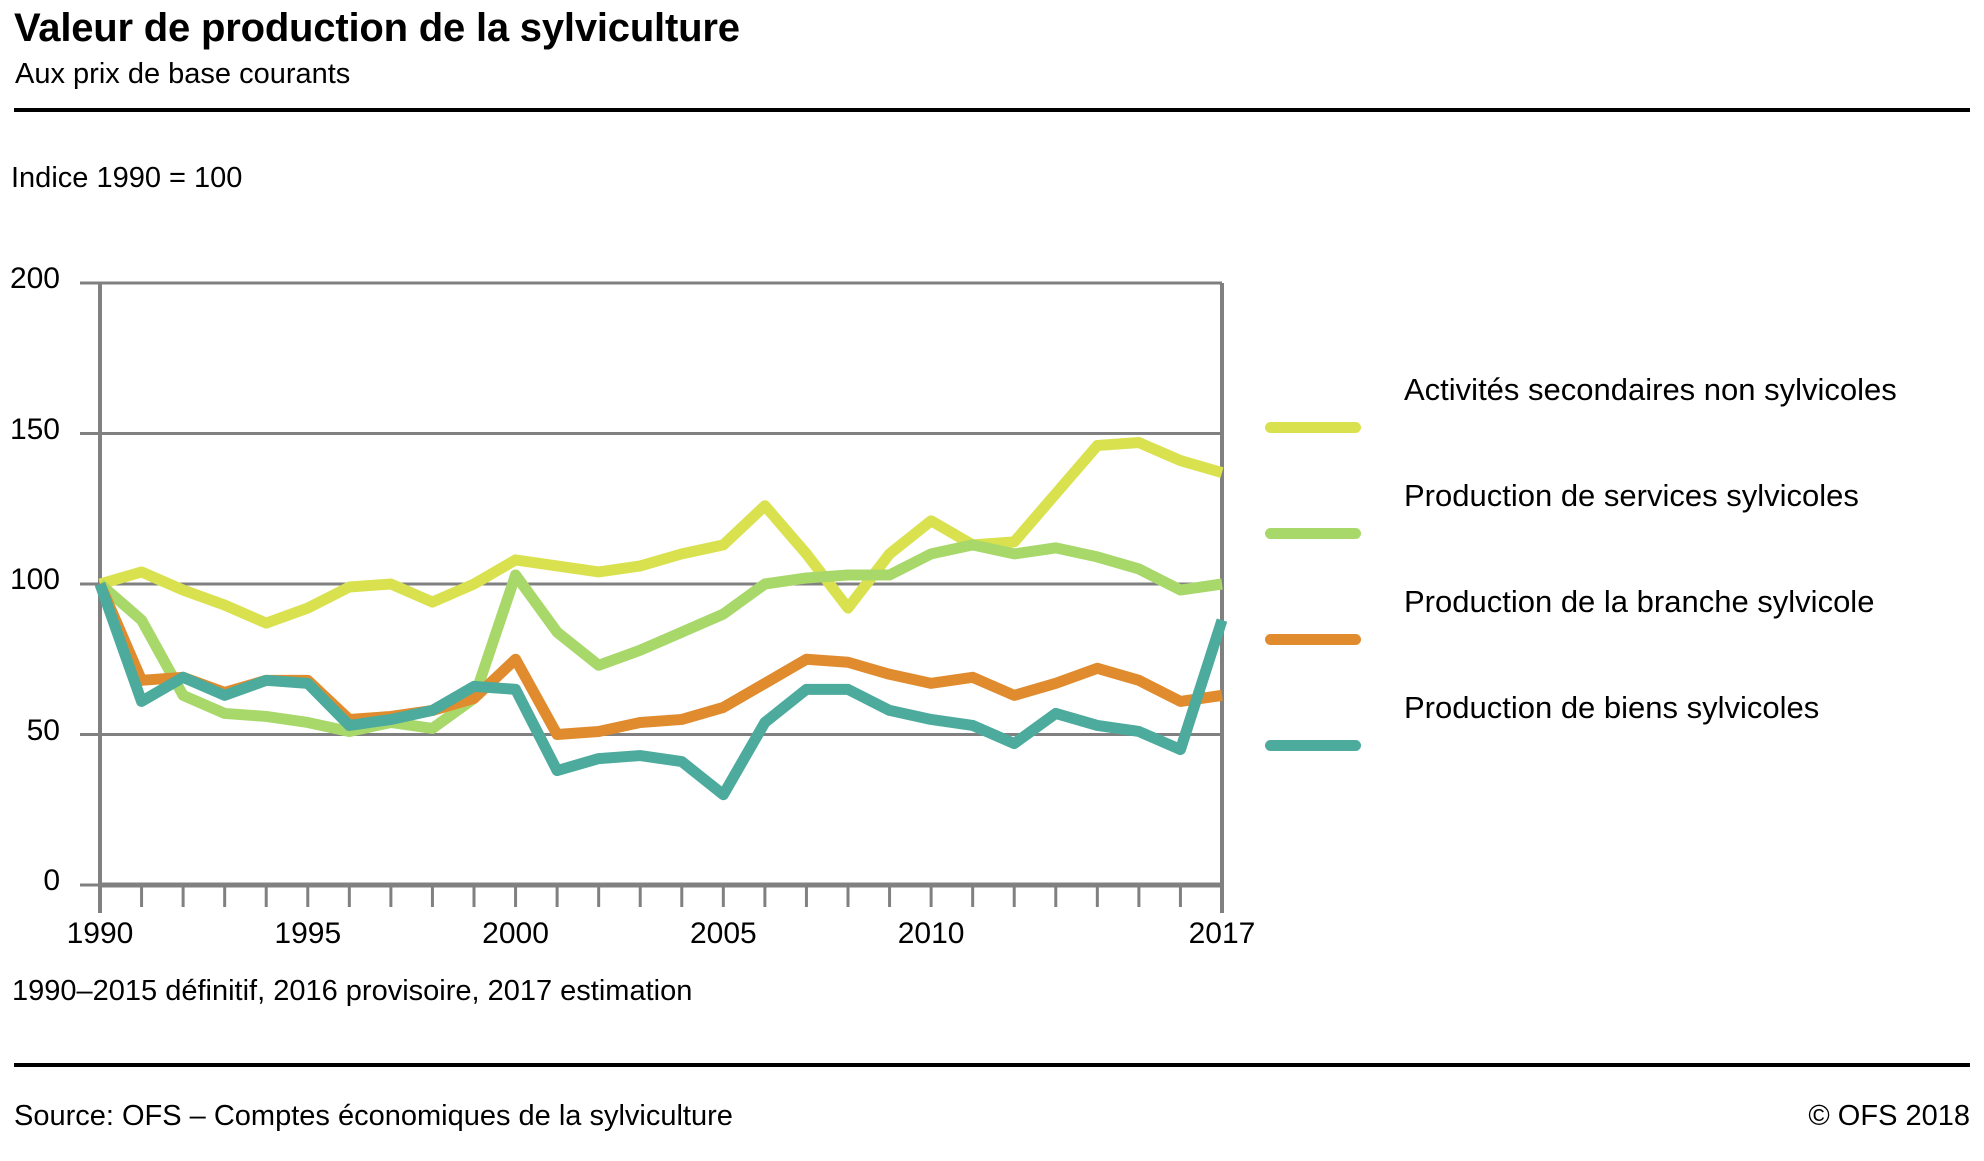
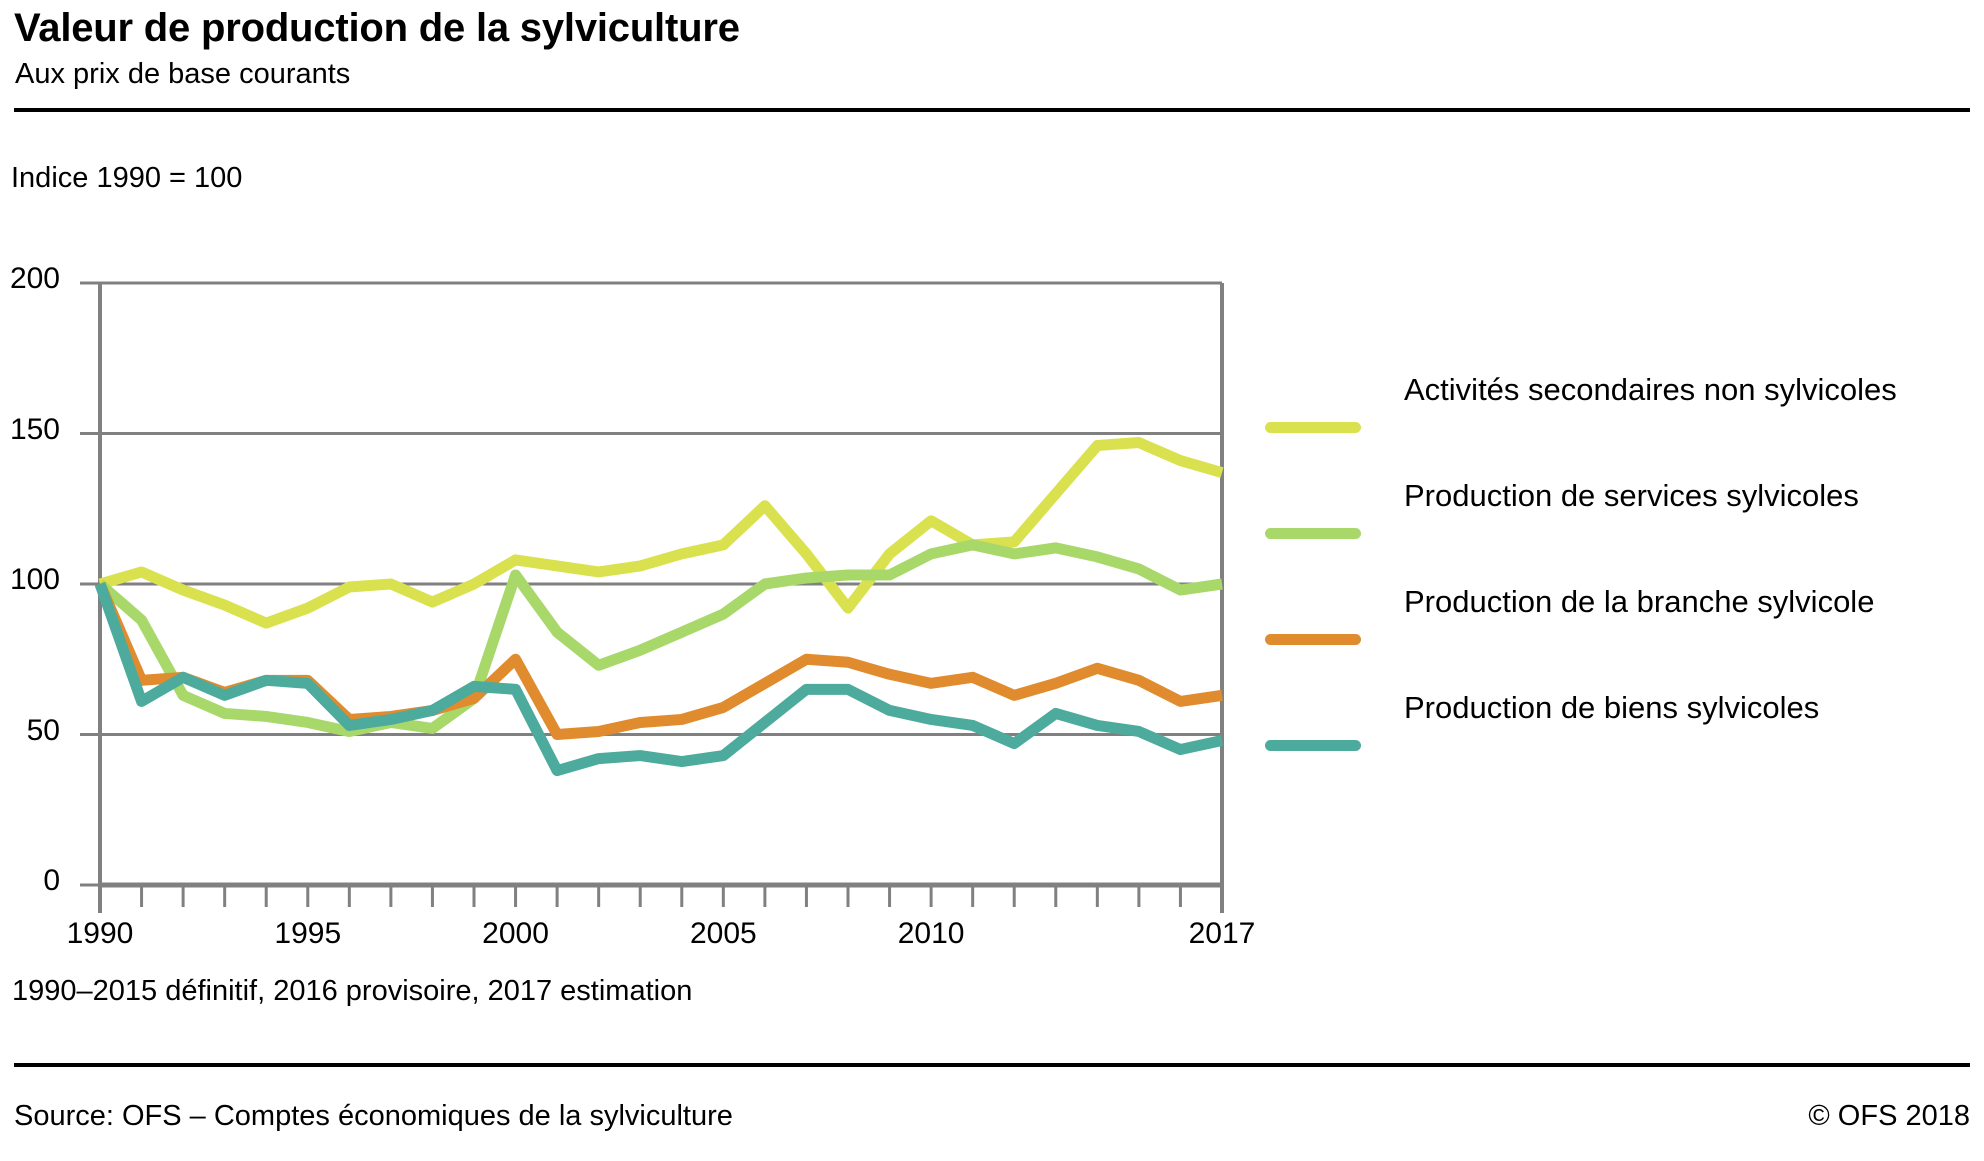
Production de biens sylvicoles/2005: 30 -> 43
Production de biens sylvicoles/2017: 88 -> 48
